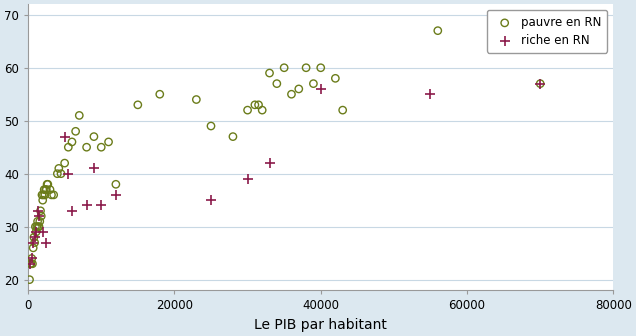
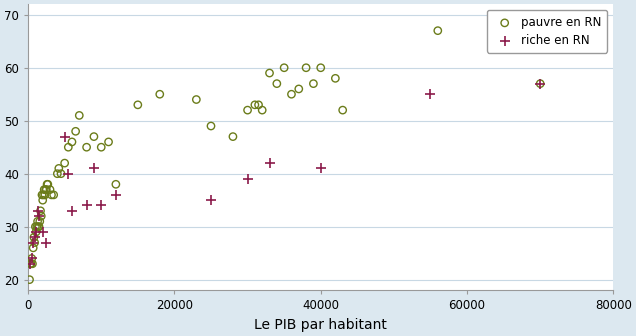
riche en RN/40000: 56 -> 41
